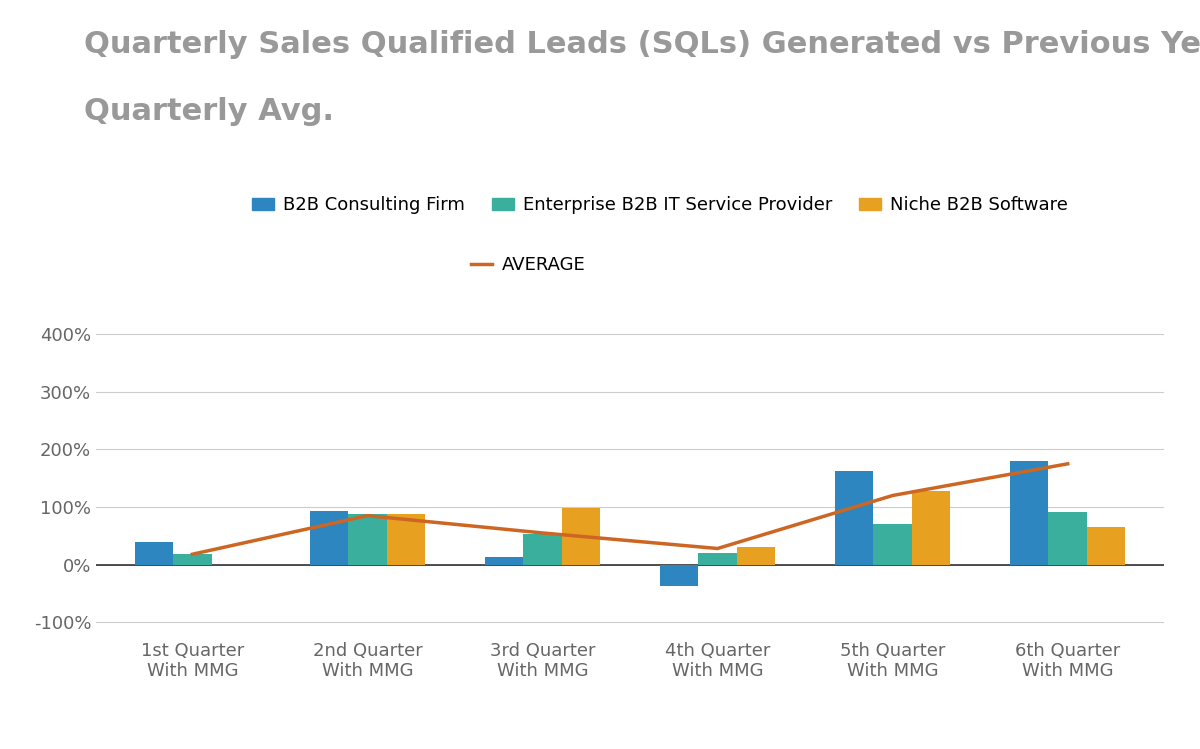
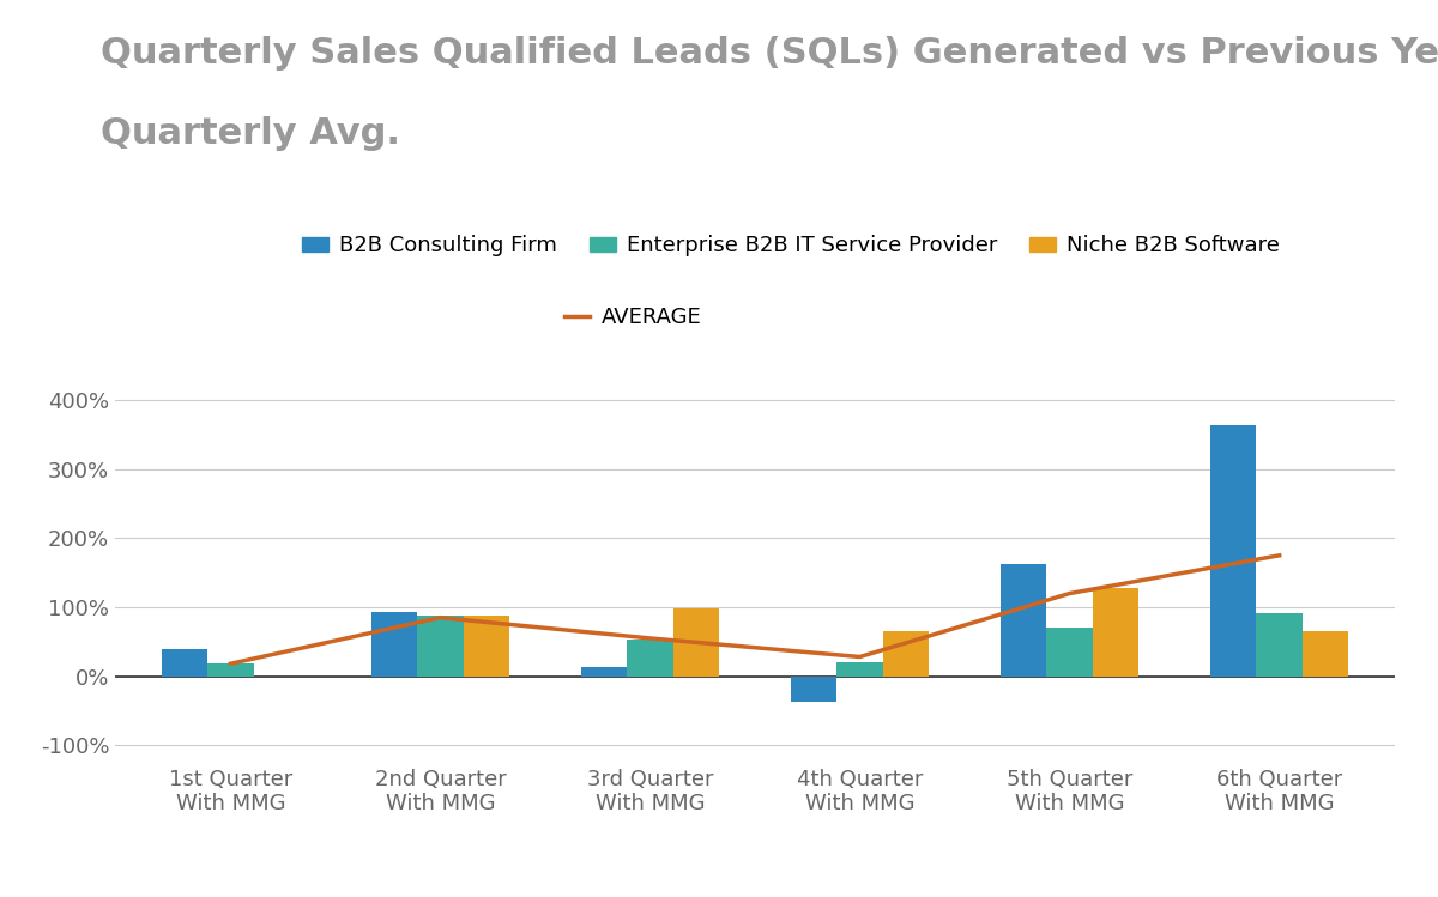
Niche B2B Software/4th Quarter With MMG: 30% -> 65%
B2B Consulting Firm/6th Quarter With MMG: 180% -> 363%
